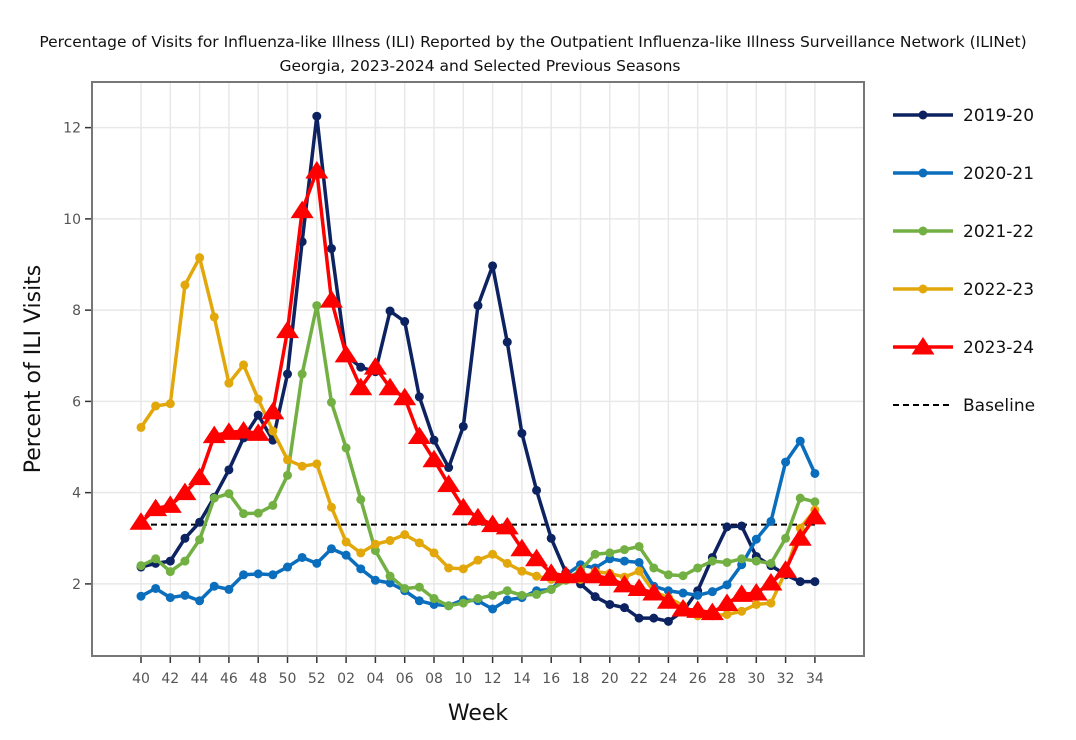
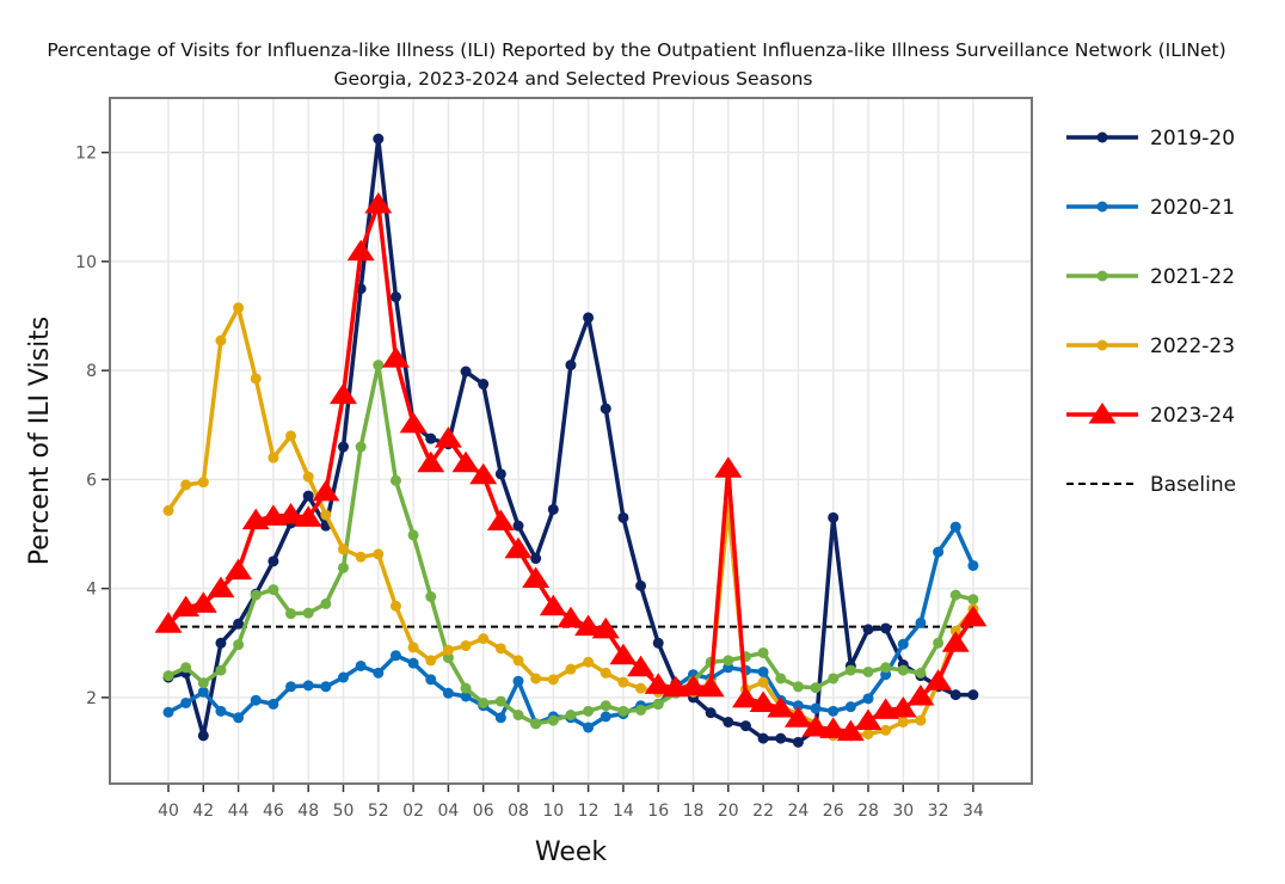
2019-20/42: 2.5 -> 1.3
2020-21/42: 1.7 -> 2.1
2020-21/08: 1.6 -> 2.3
2022-23/20: 2.2 -> 5.5
2023-24/20: 2.1 -> 6.2
2019-20/26: 1.9 -> 5.3
